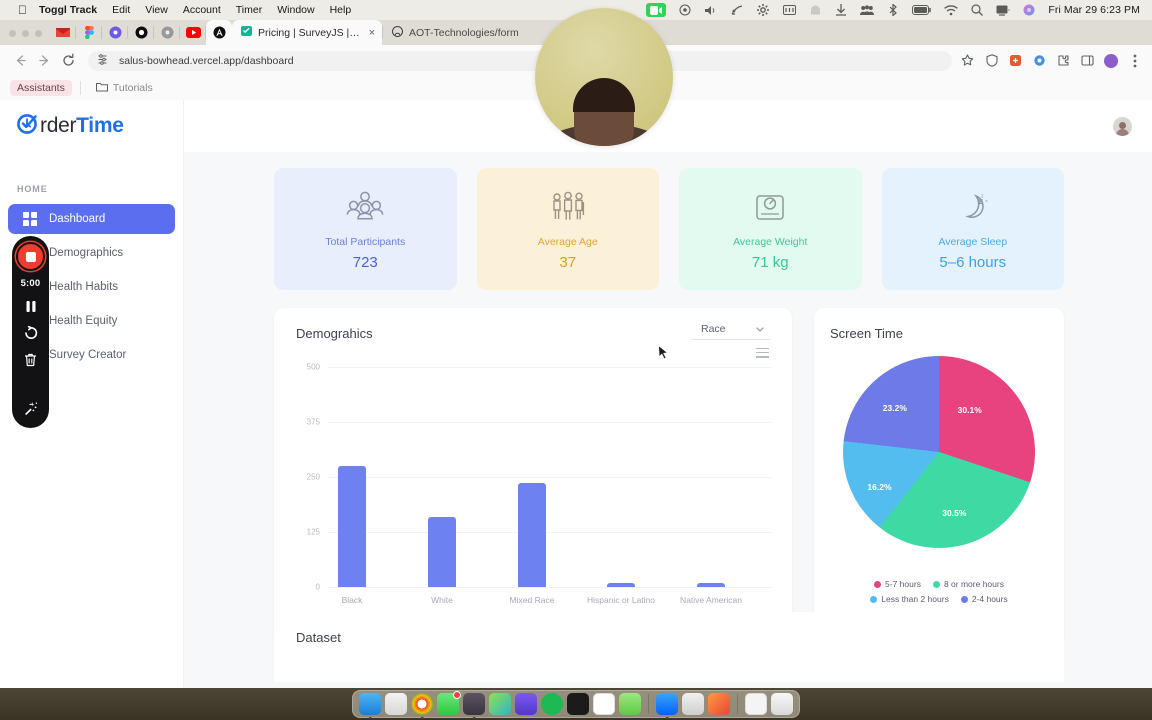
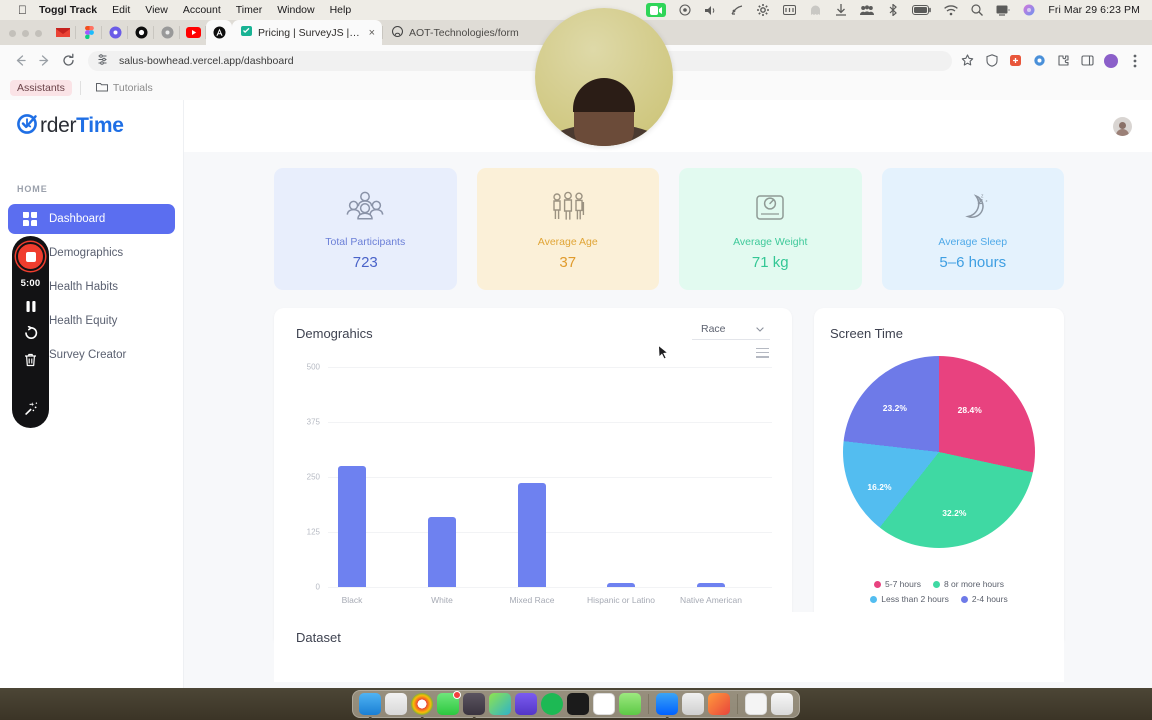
Screen Time/5-7 hours: 30.1% -> 28.4%
Screen Time/8 or more hours: 30.5% -> 32.2%
